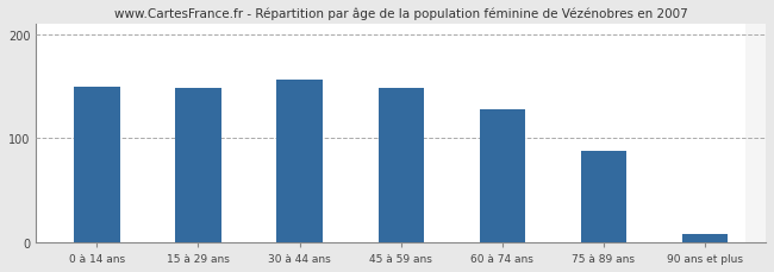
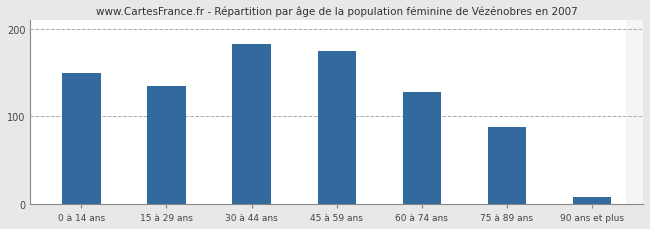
15 à 29 ans: 148 -> 135
30 à 44 ans: 156 -> 183
45 à 59 ans: 148 -> 175
